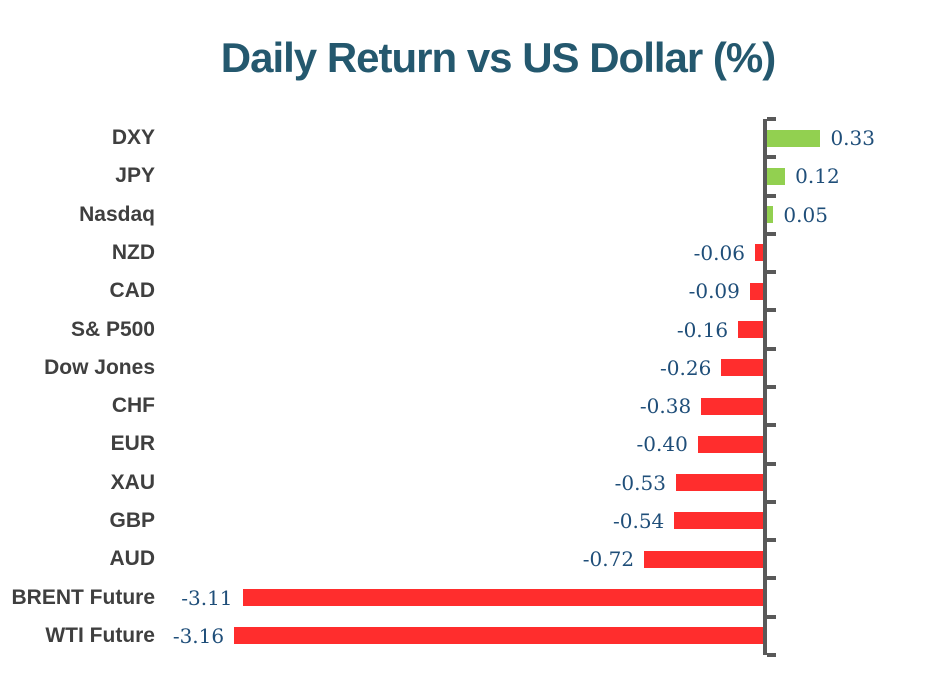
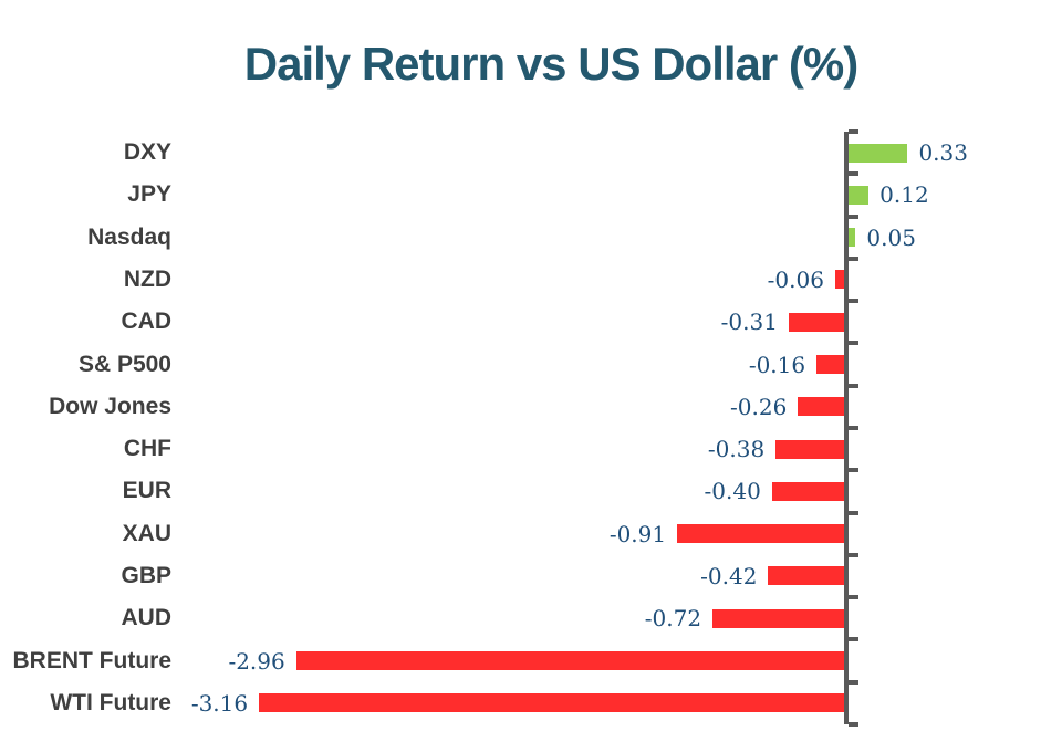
CAD: -0.09 -> -0.31
XAU: -0.53 -> -0.91
GBP: -0.54 -> -0.42
BRENT Future: -3.11 -> -2.96
